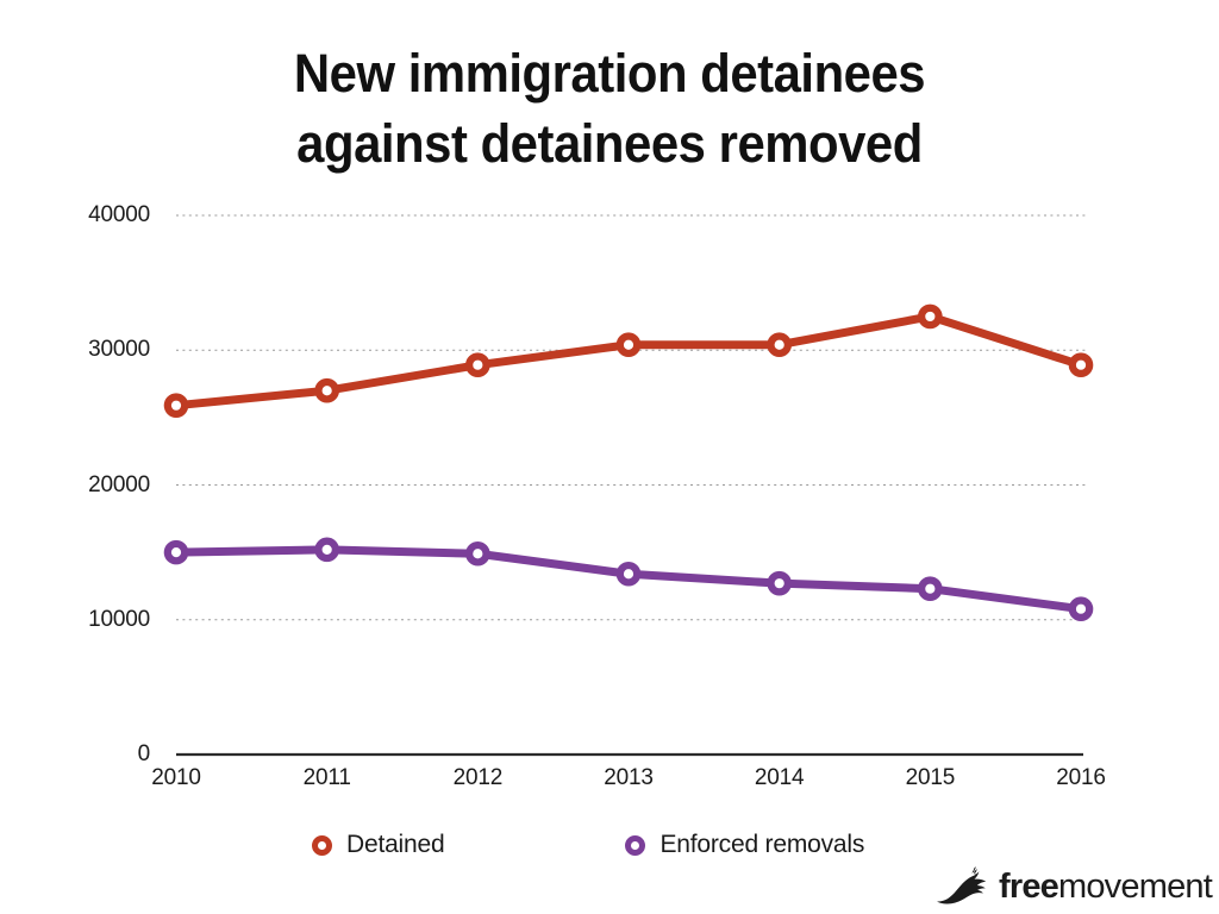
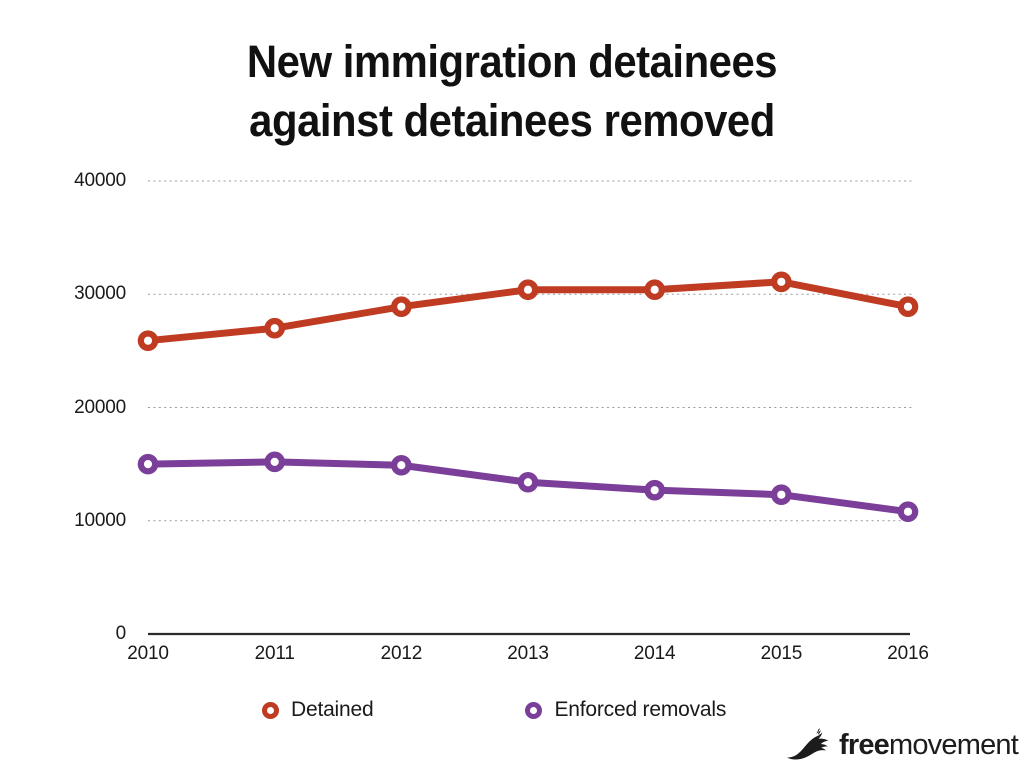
Detained/2015: 32500 -> 31100
